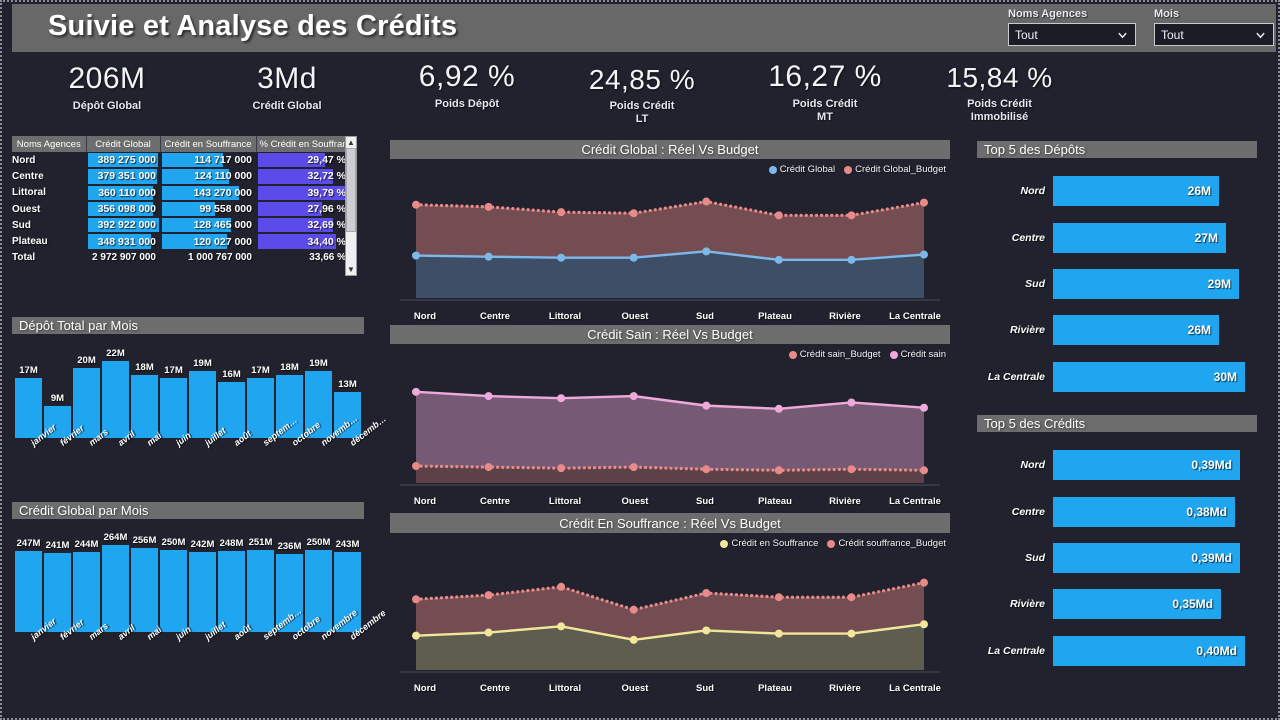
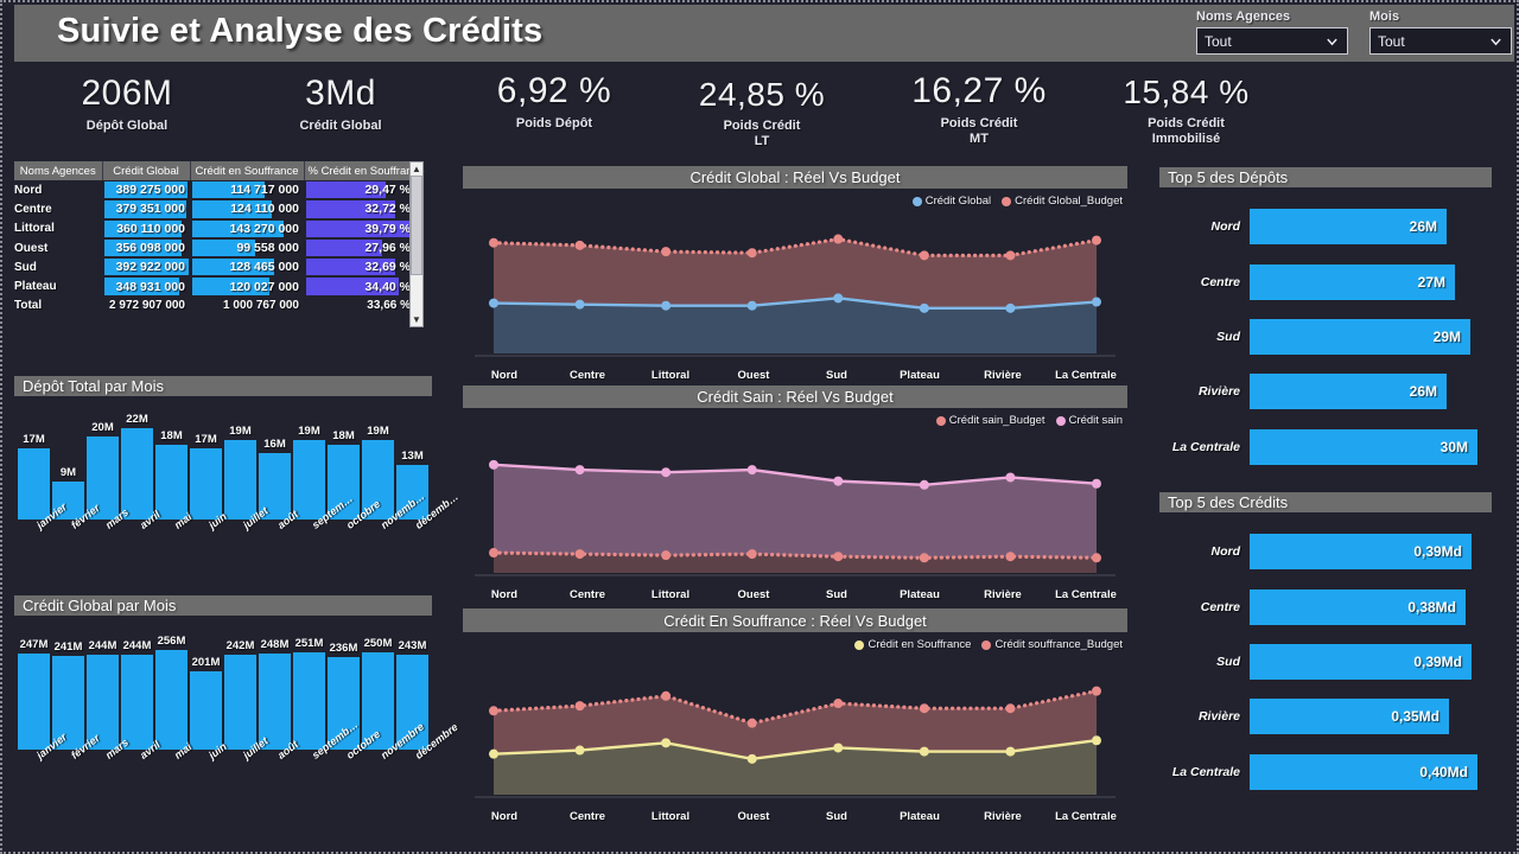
Dépôt Total par Mois/septem…: 17M -> 19M
Crédit Global par Mois/avril: 264M -> 244M
Crédit Global par Mois/juin: 250M -> 201M
